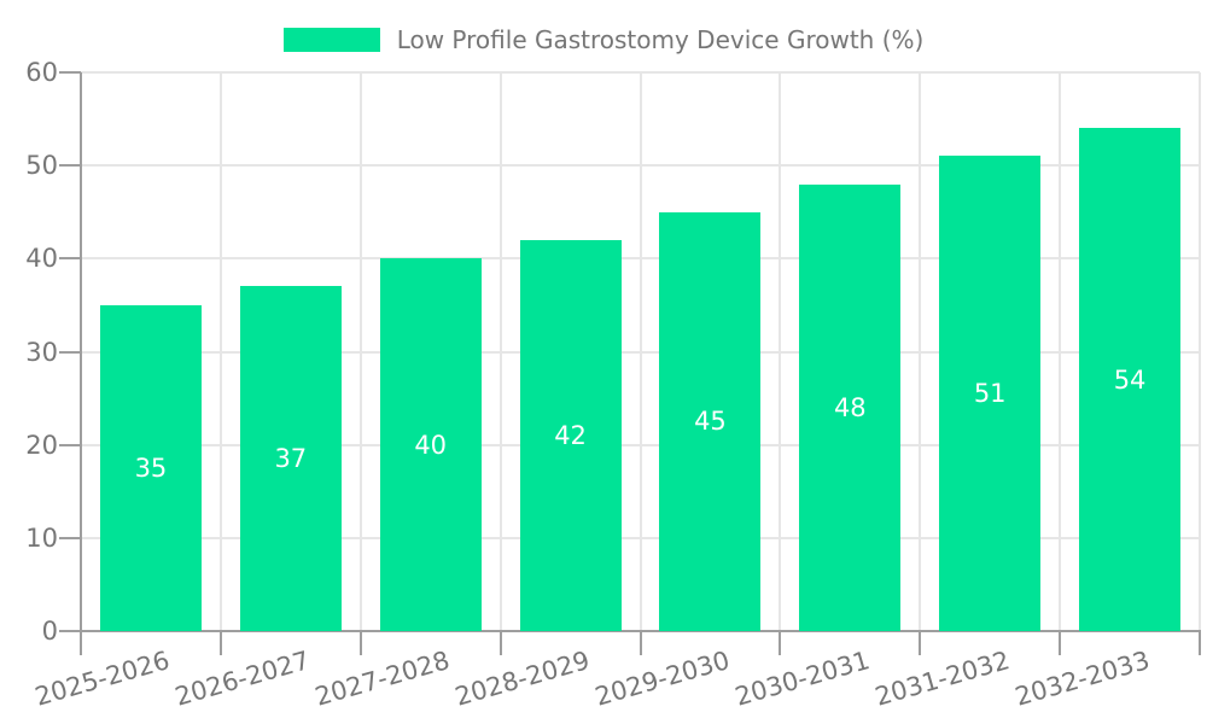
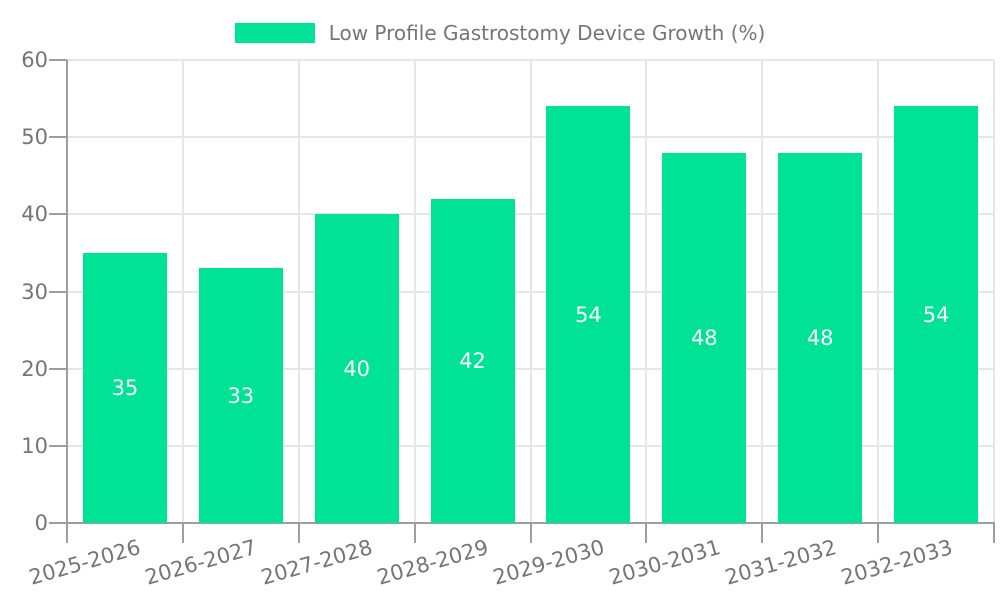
2026-2027: 37 -> 33
2029-2030: 45 -> 54
2031-2032: 51 -> 48
